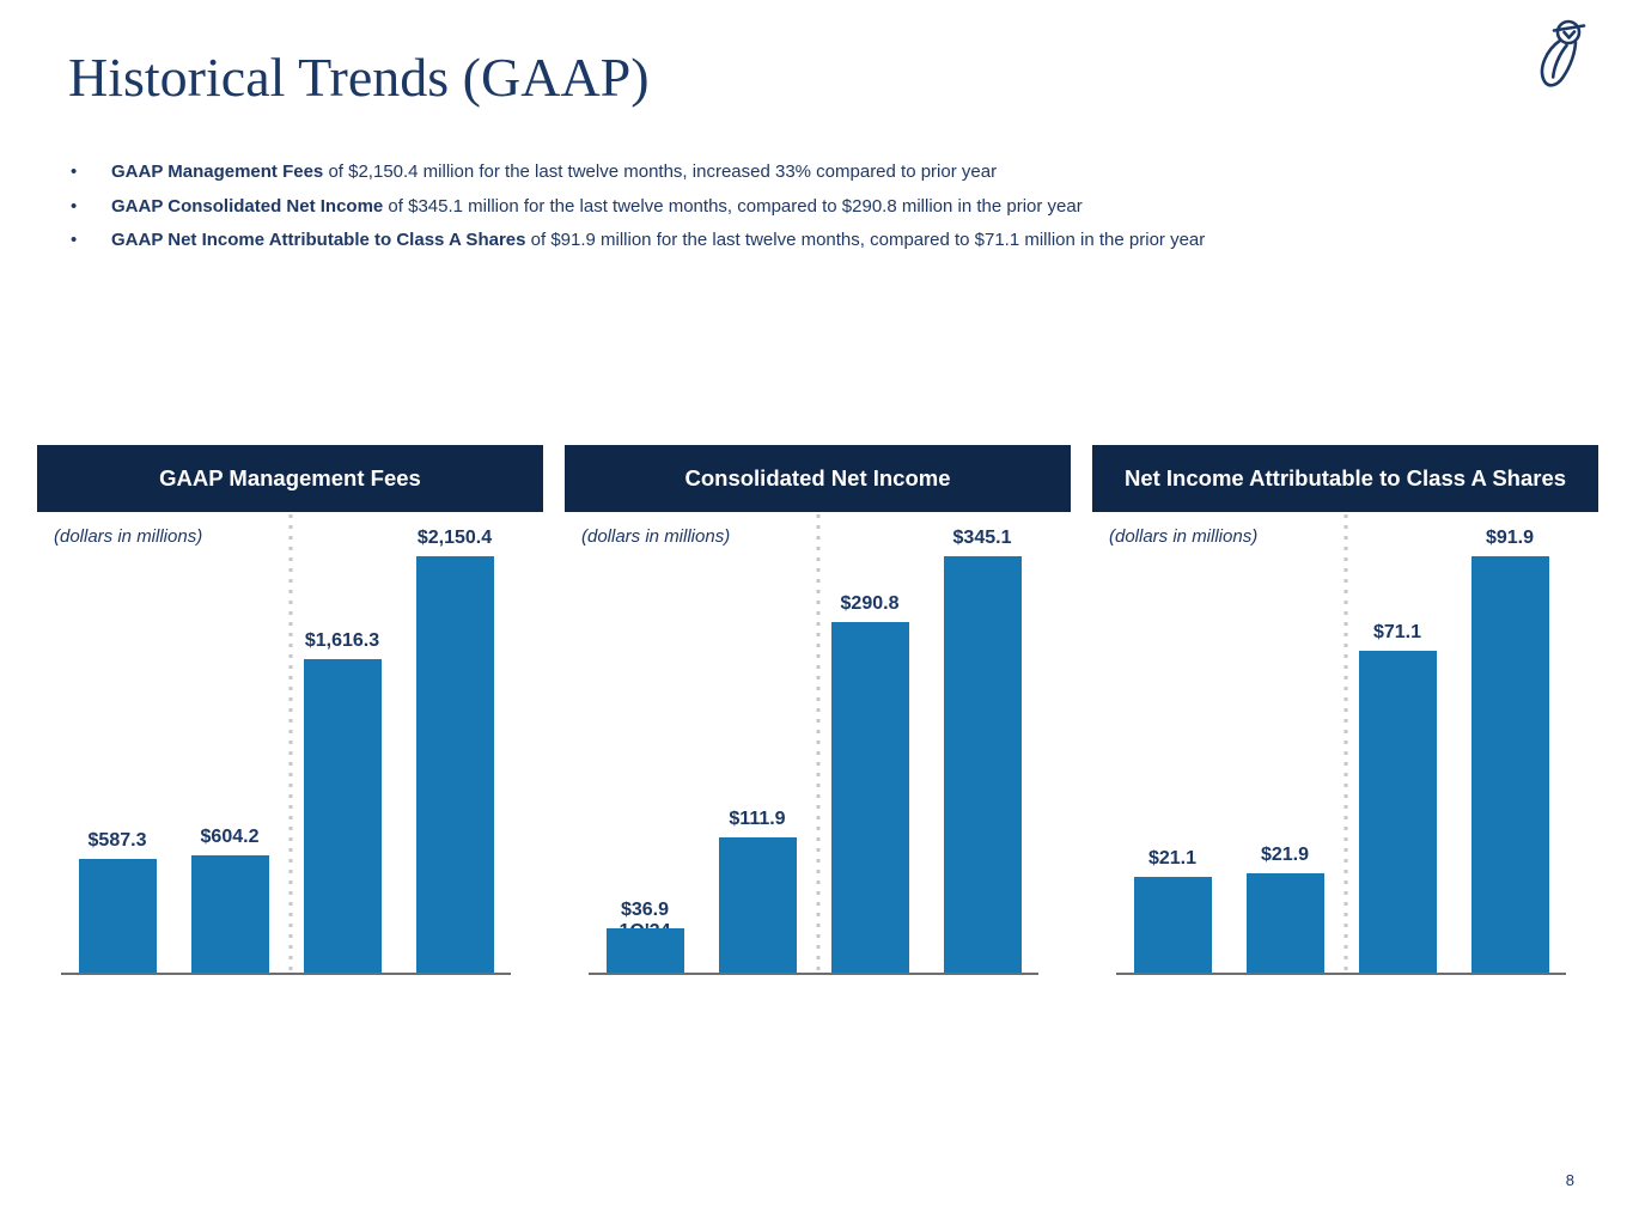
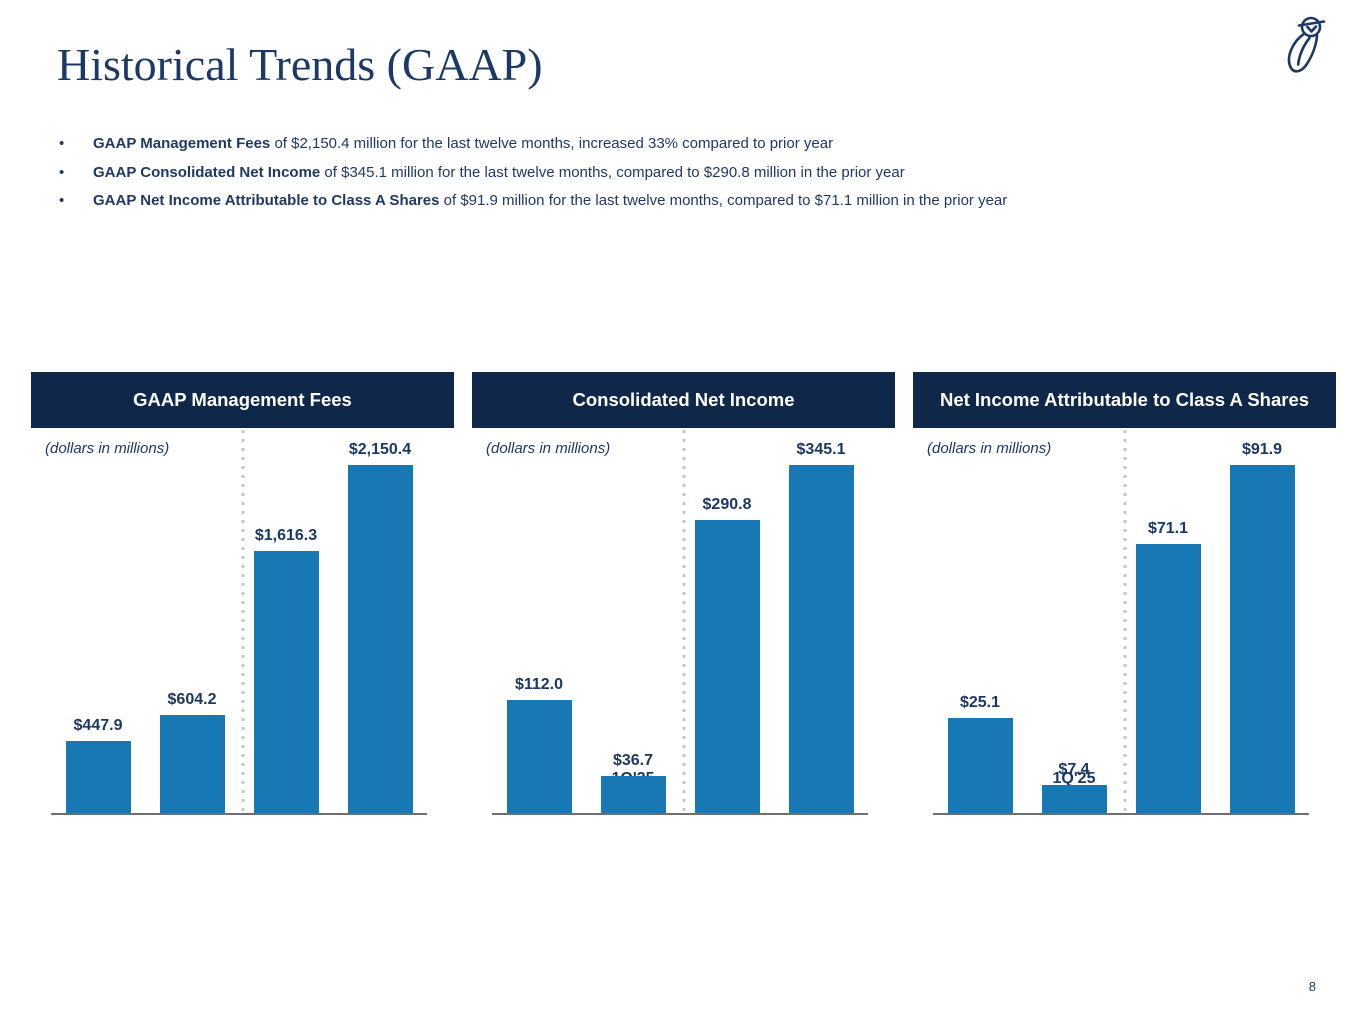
GAAP Management Fees/1Q'24: $587.3 -> $447.9
Consolidated Net Income/1Q'24: $36.9 -> $112.0
Consolidated Net Income/1Q'25: $111.9 -> $36.7
Net Income Attributable to Class A Shares/1Q'24: $21.1 -> $25.1
Net Income Attributable to Class A Shares/1Q'25: $21.9 -> $7.4
